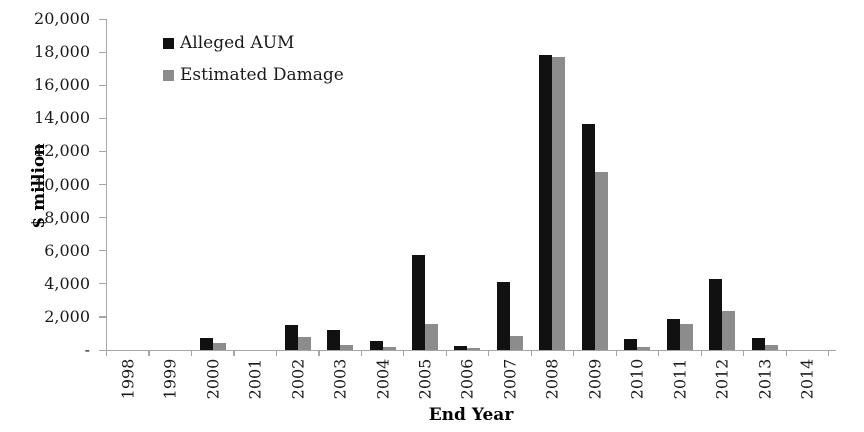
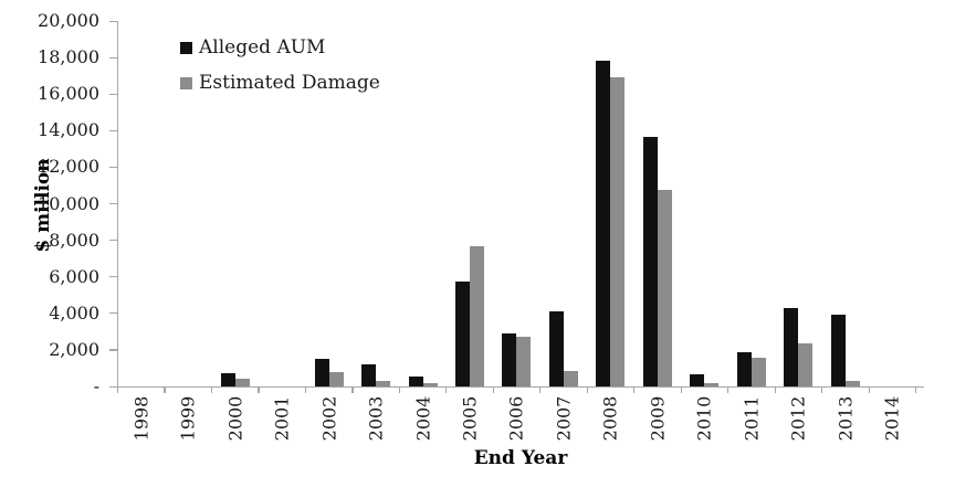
Estimated Damage/2005: 1600 -> 7700
Alleged AUM/2006: 200 -> 2900
Estimated Damage/2006: 200 -> 2700
Estimated Damage/2008: 17700 -> 16900
Alleged AUM/2013: 700 -> 3900
